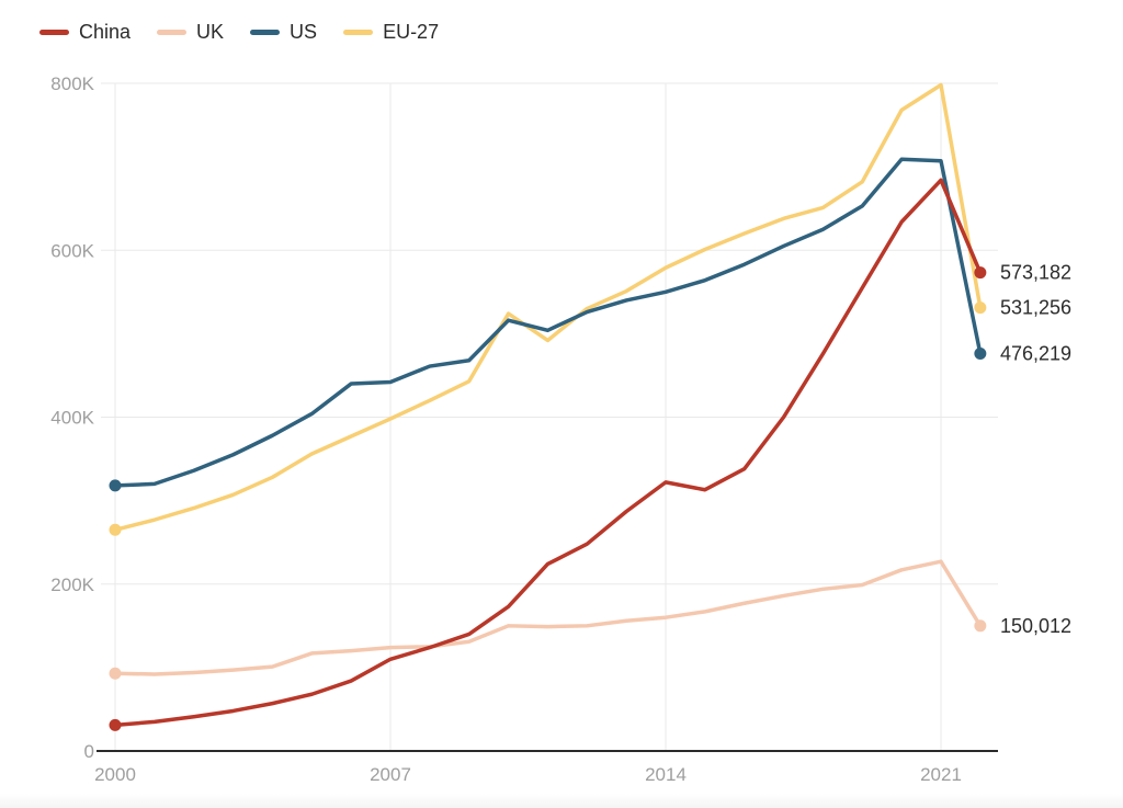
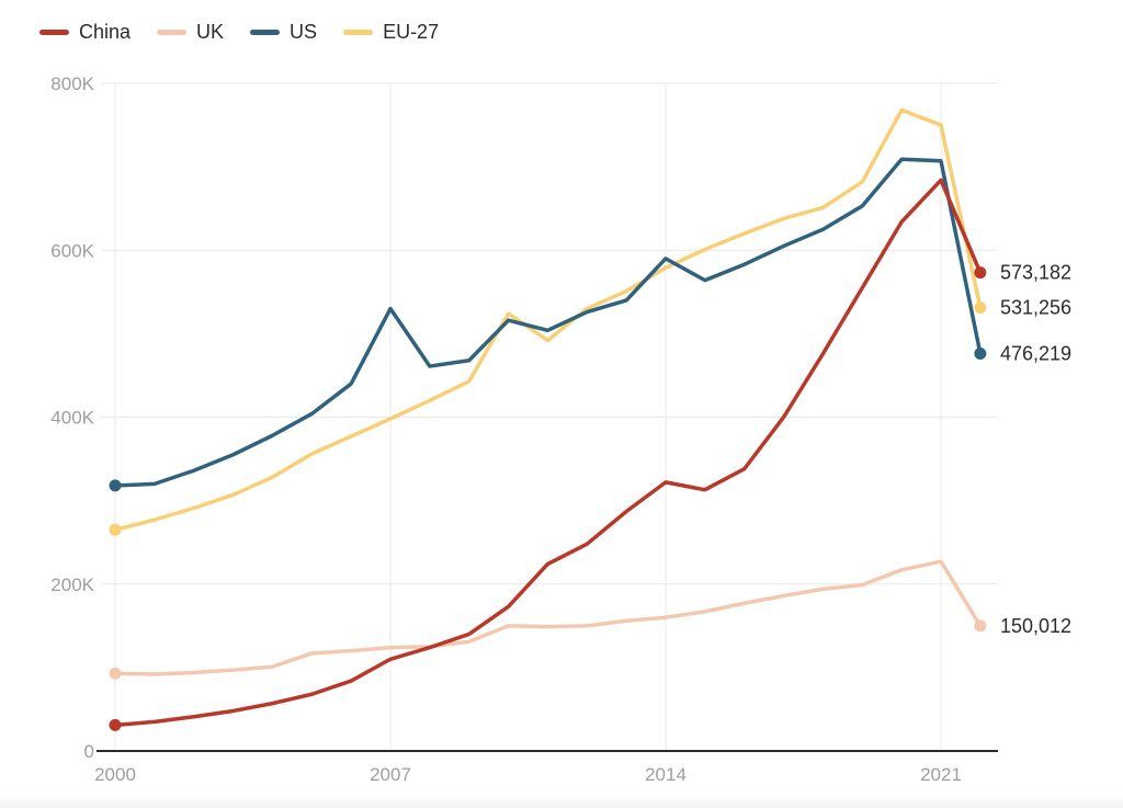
US/2007: 440K -> 530K
US/2014: 550K -> 590K
EU-27/2021: 800K -> 750K
